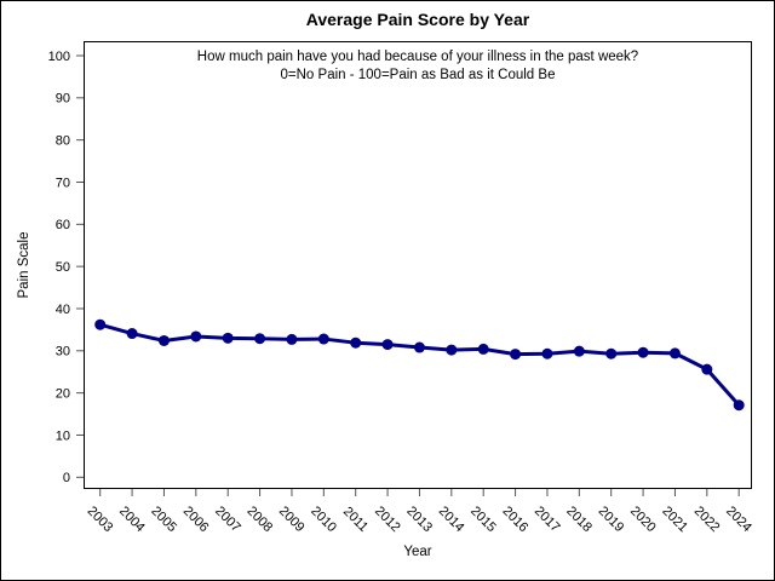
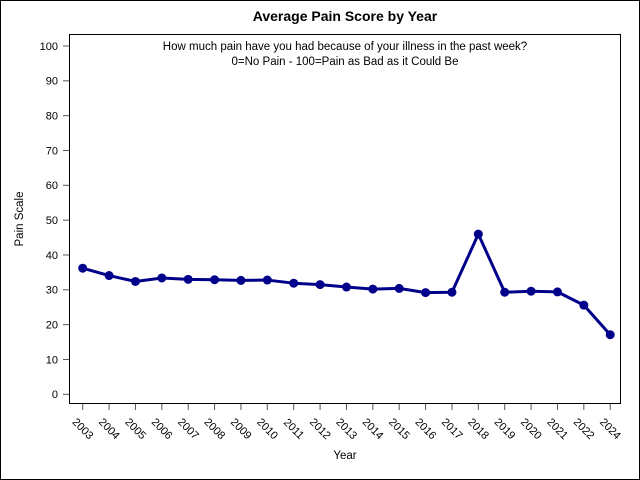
2018: 30 -> 46
